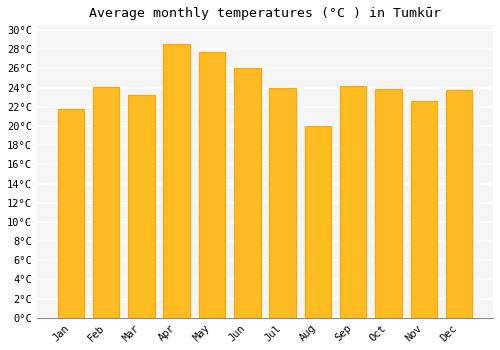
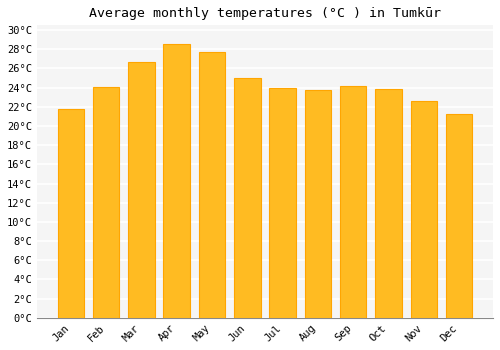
Mar: 23.2°C -> 26.7°C
Jun: 26.0°C -> 25.0°C
Aug: 20.0°C -> 23.8°C
Dec: 23.8°C -> 21.3°C
